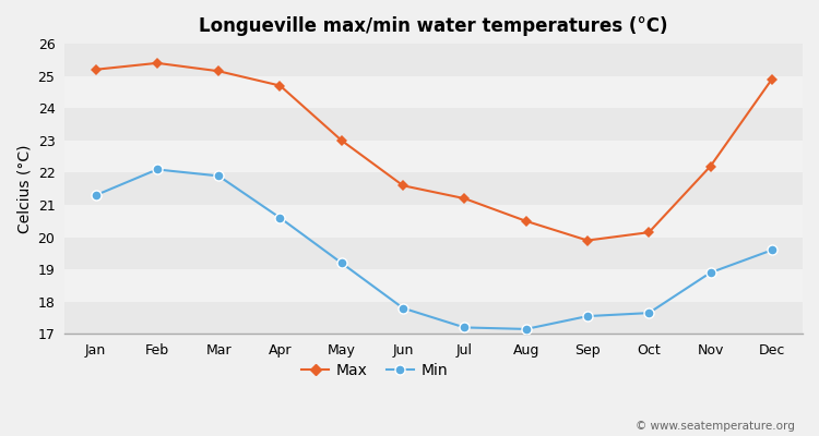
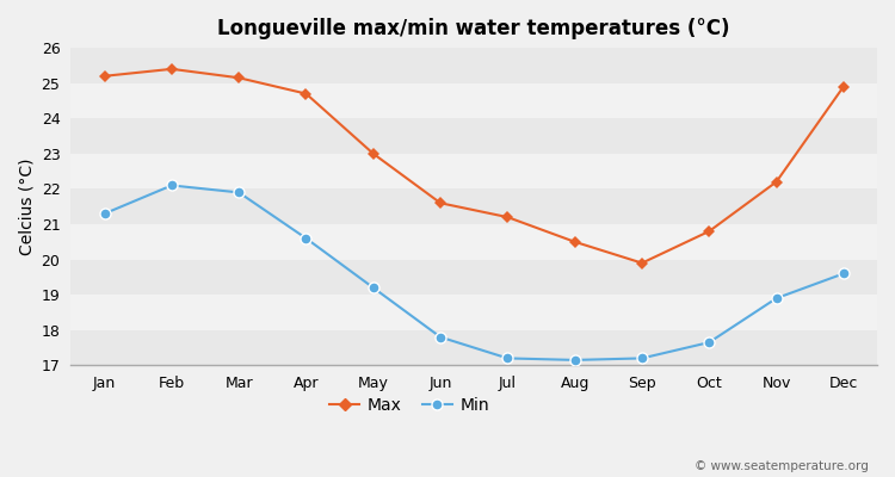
Min/Sep: 17.55 -> 17.20
Max/Oct: 20.15 -> 20.80
